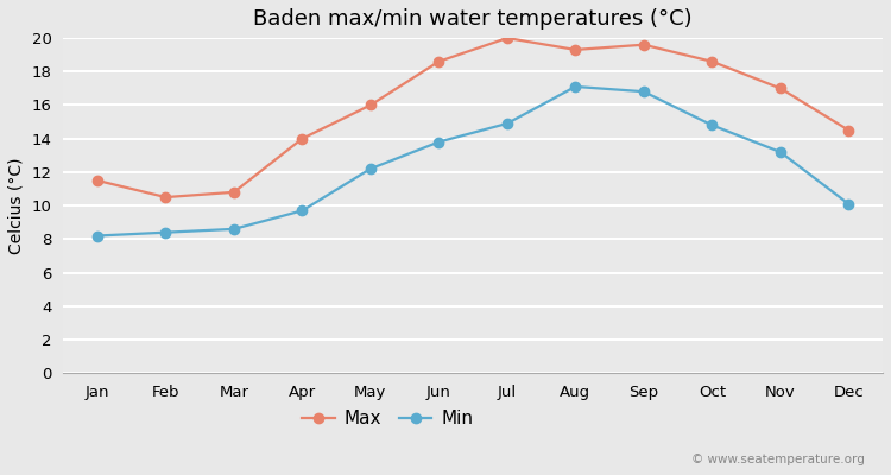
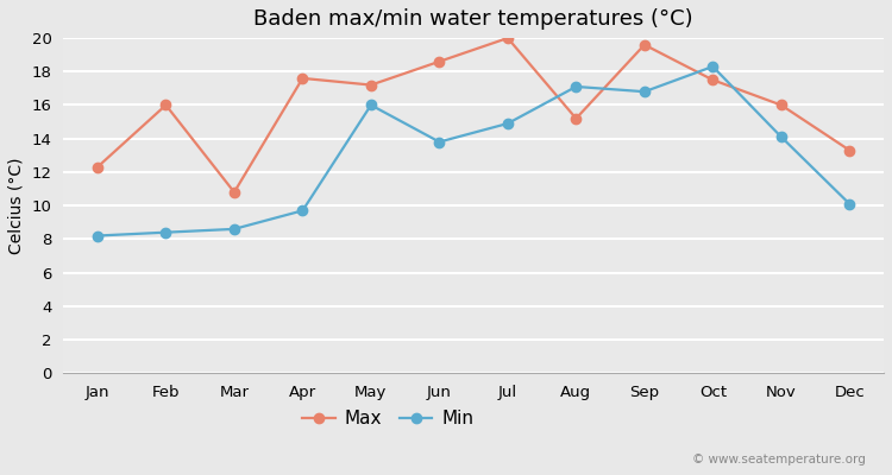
Max/Jan: 11.5 -> 12.3
Max/Feb: 10.5 -> 16.0
Max/Apr: 14.0 -> 17.6
Max/May: 16.0 -> 17.2
Min/May: 12.2 -> 16.0
Max/Aug: 19.3 -> 15.2
Max/Oct: 18.6 -> 17.5
Min/Oct: 14.8 -> 18.3
Max/Nov: 17.0 -> 16.0
Min/Nov: 13.2 -> 14.1
Max/Dec: 14.5 -> 13.3
